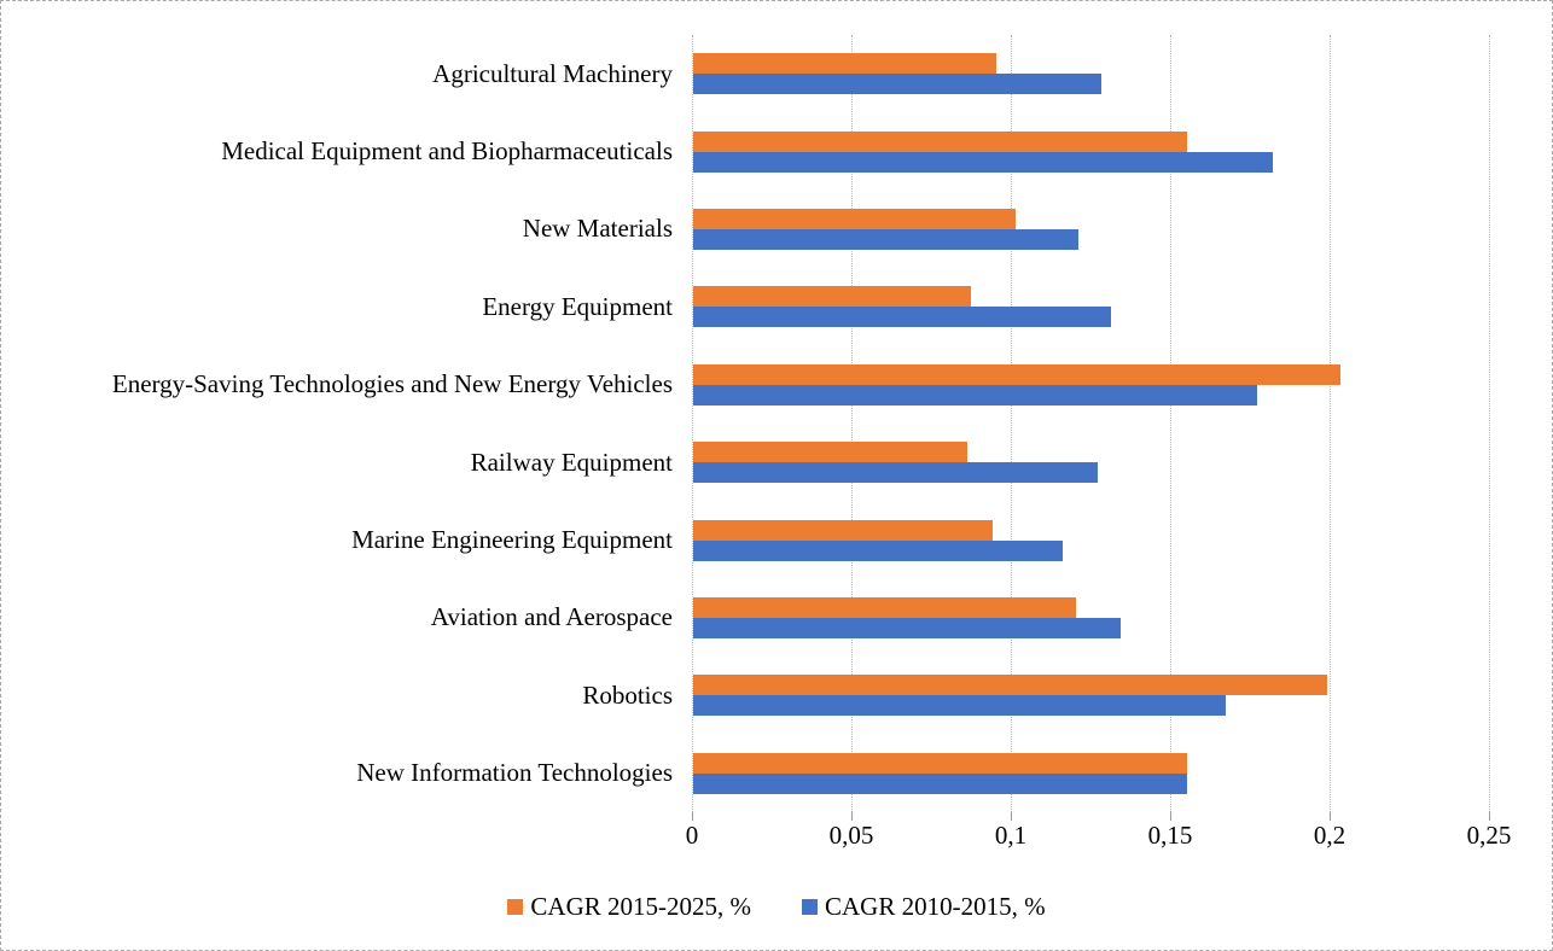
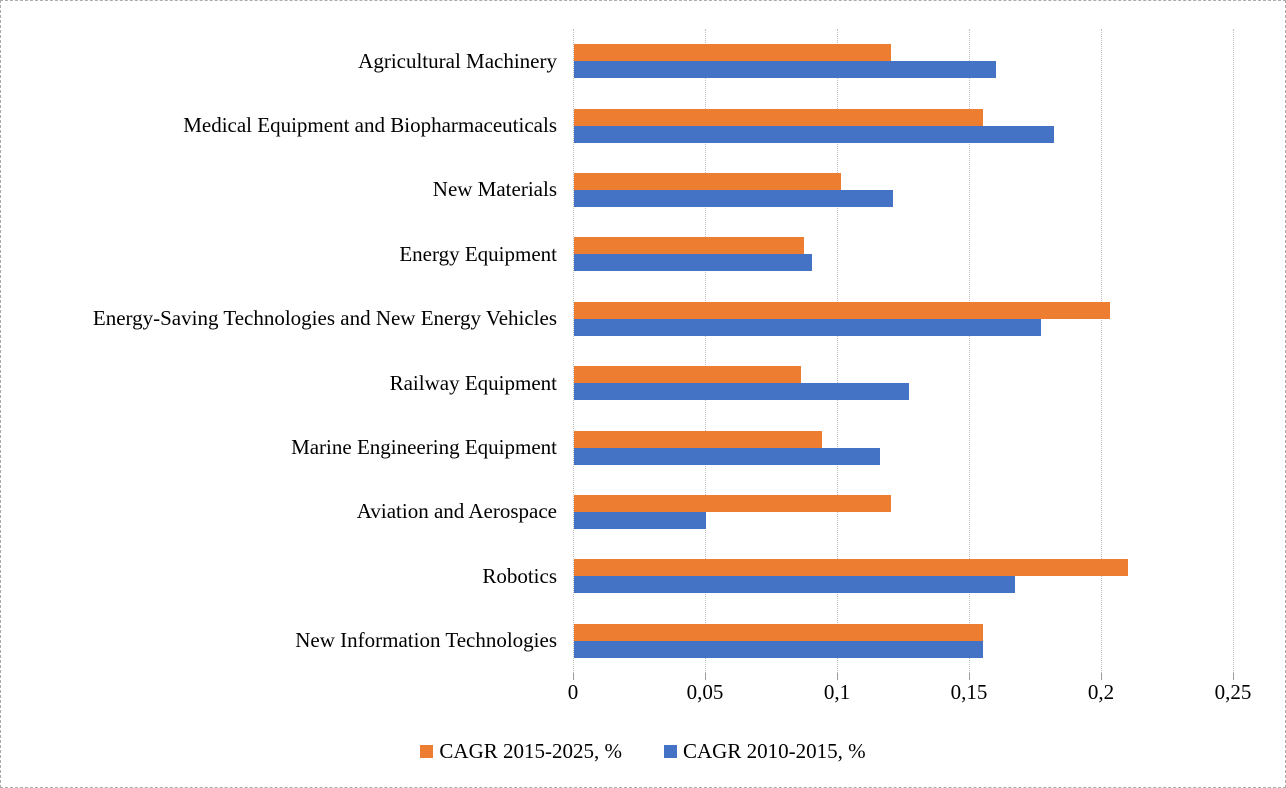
CAGR 2015-2025, %/Agricultural Machinery: 0,10 -> 0,12
CAGR 2010-2015, %/Agricultural Machinery: 0,13 -> 0,16
CAGR 2010-2015, %/Energy Equipment: 0,13 -> 0,09
CAGR 2010-2015, %/Aviation and Aerospace: 0,13 -> 0,05
CAGR 2015-2025, %/Robotics: 0,20 -> 0,21
